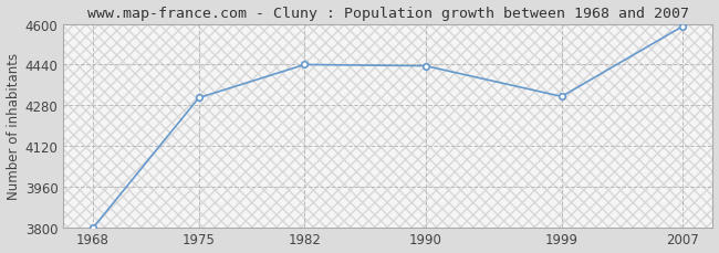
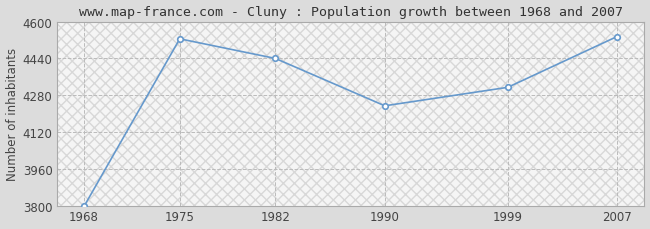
1975: 4310 -> 4525
1990: 4435 -> 4235
2007: 4590 -> 4535
